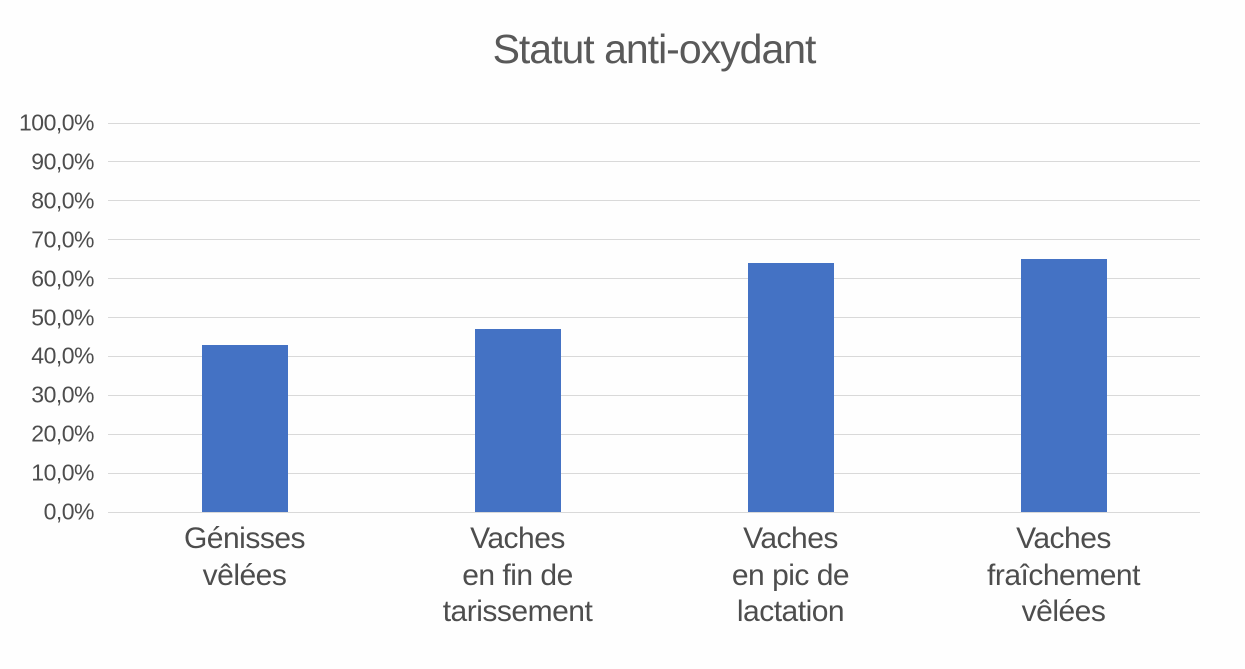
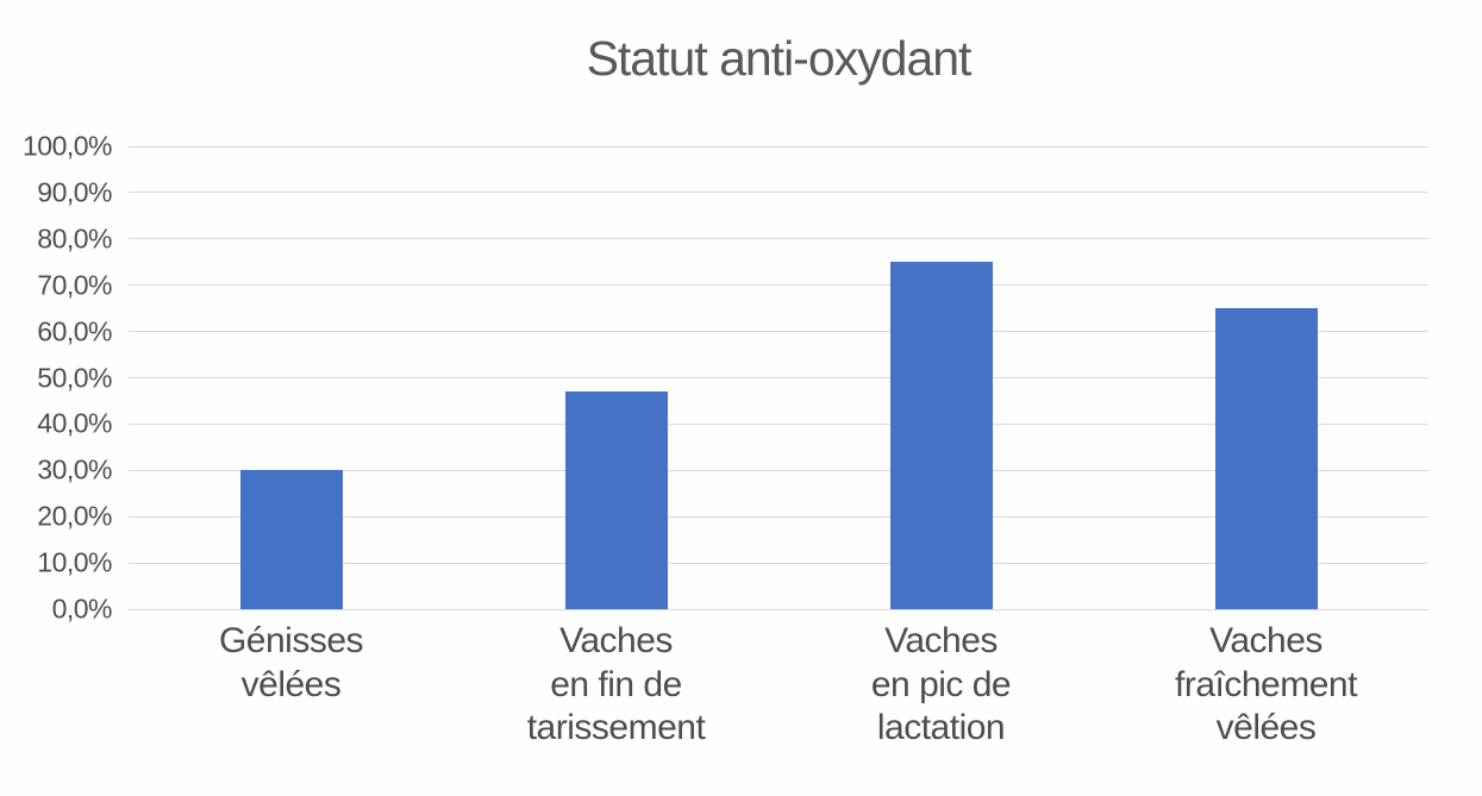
Génisses vêlées: 43% -> 30%
Vaches en pic de lactation: 64% -> 75%
